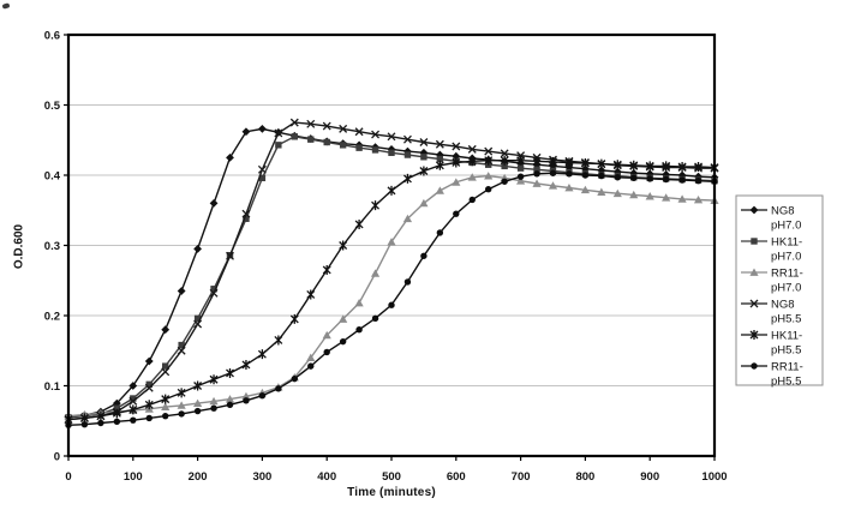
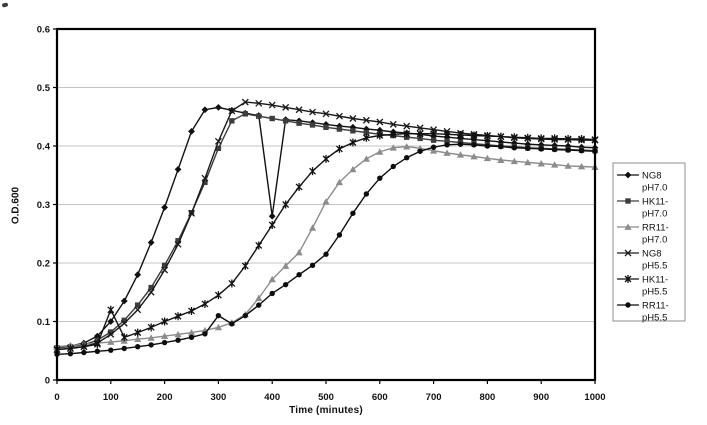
HK11-pH5.5/100: 0.07 -> 0.12
RR11-pH5.5/300: 0.09 -> 0.11
NG8 pH7.0/400: 0.45 -> 0.28
